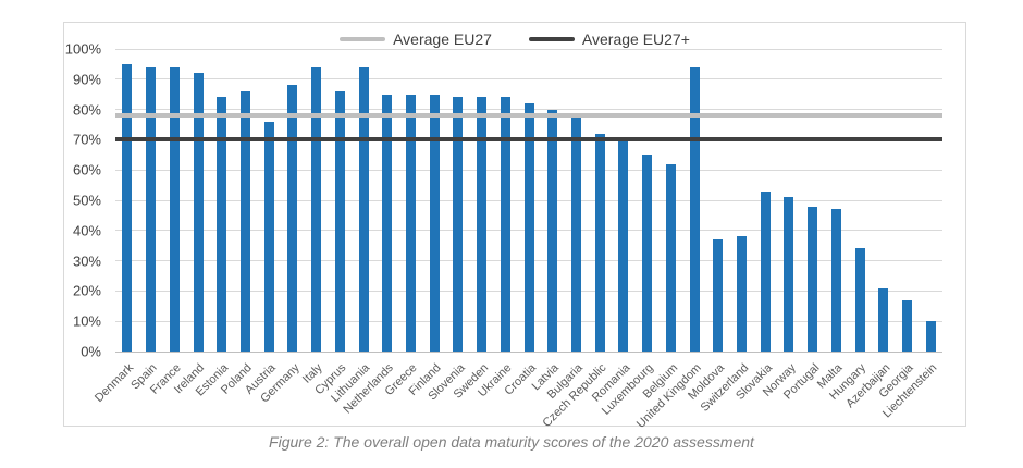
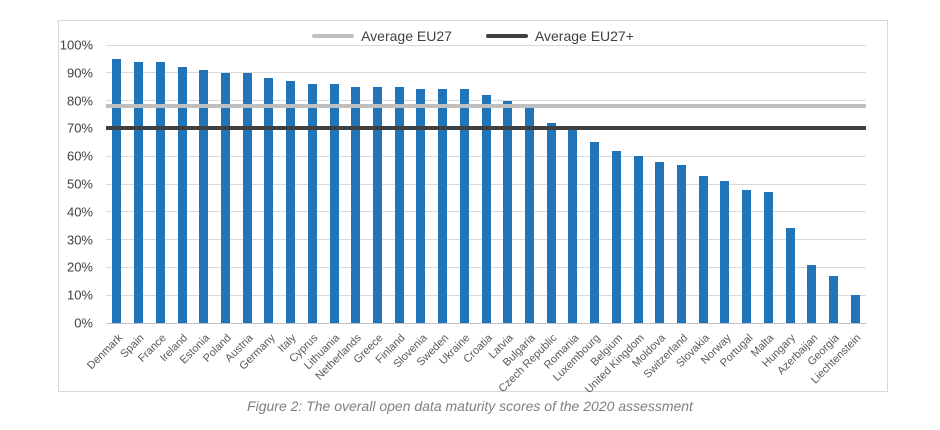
Estonia: 84% -> 91%
Poland: 86% -> 90%
Austria: 76% -> 90%
Italy: 94% -> 87%
Lithuania: 94% -> 86%
United Kingdom: 94% -> 60%
Moldova: 37% -> 58%
Switzerland: 38% -> 57%
